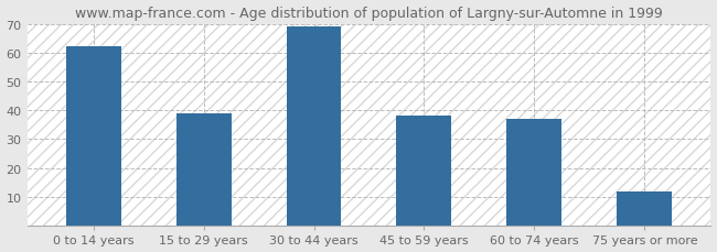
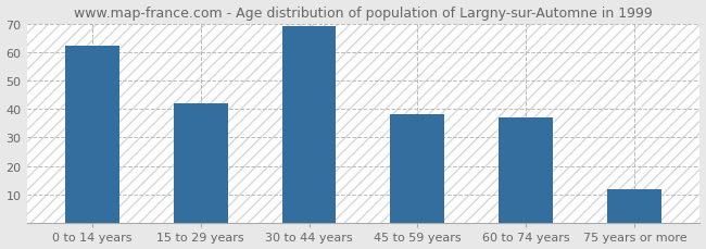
15 to 29 years: 39 -> 42
